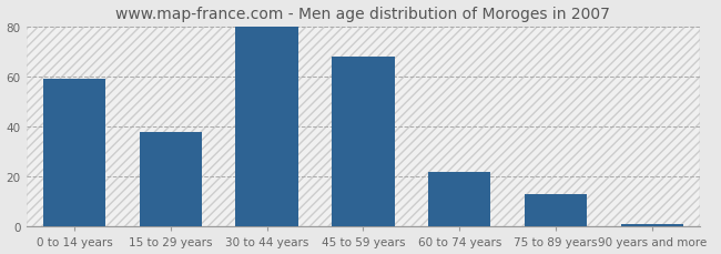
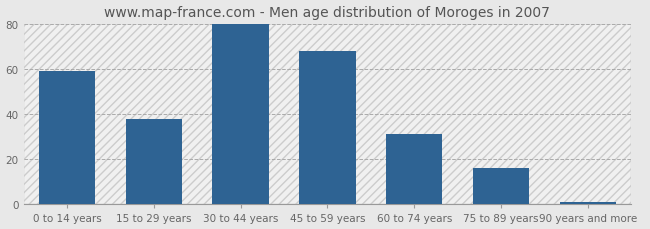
60 to 74 years: 22 -> 31
75 to 89 years: 13 -> 16
